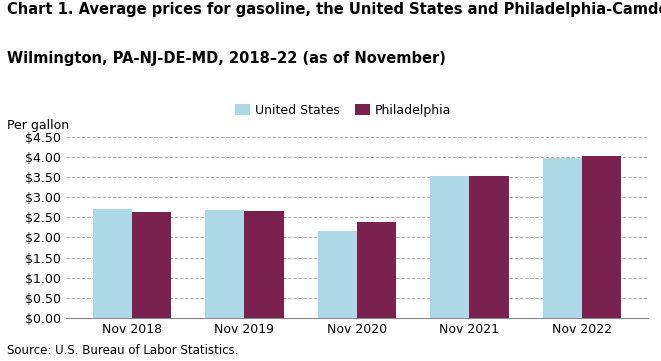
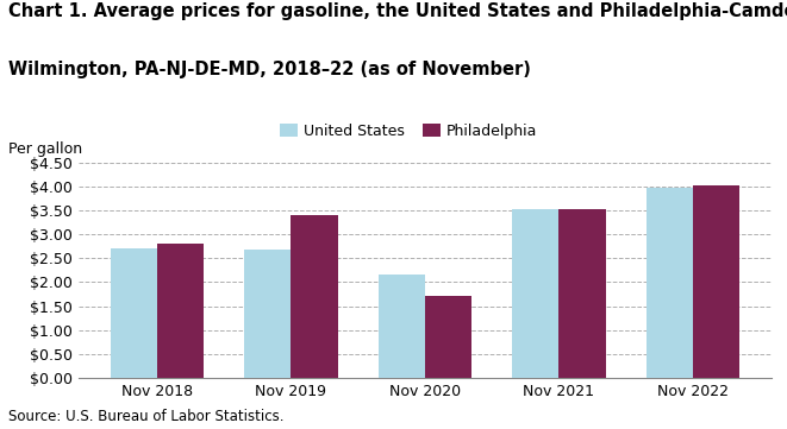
Philadelphia/Nov 2018: $2.63 -> $2.80
Philadelphia/Nov 2019: $2.65 -> $3.40
Philadelphia/Nov 2020: $2.39 -> $1.70
